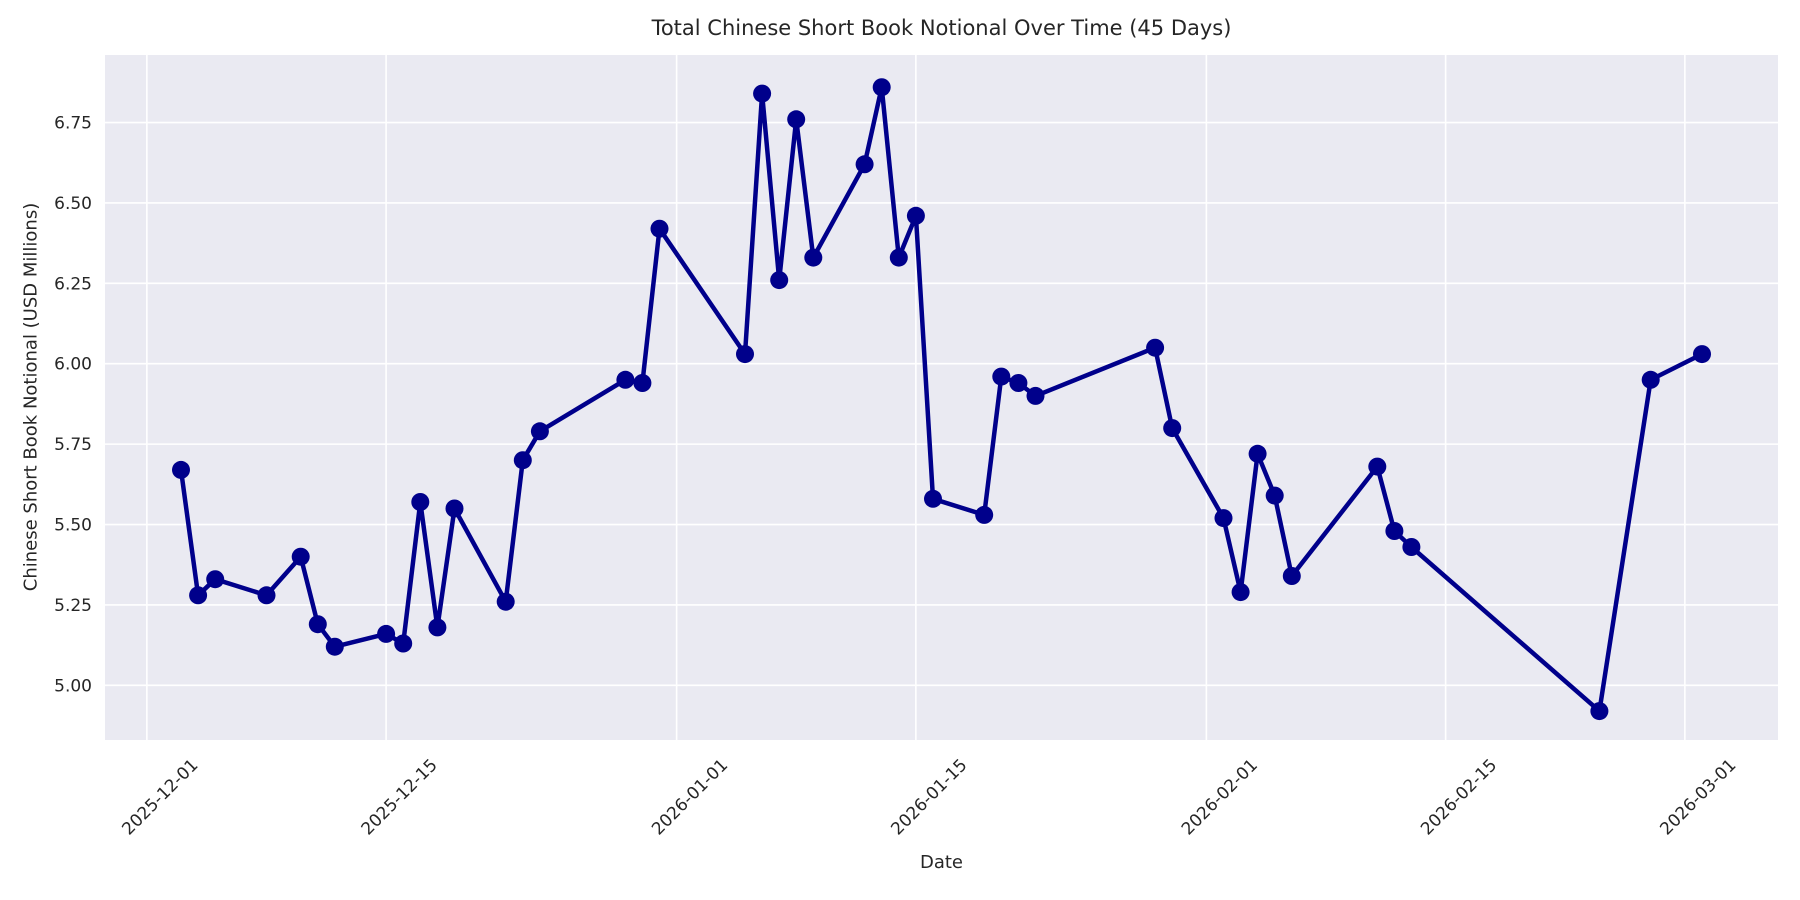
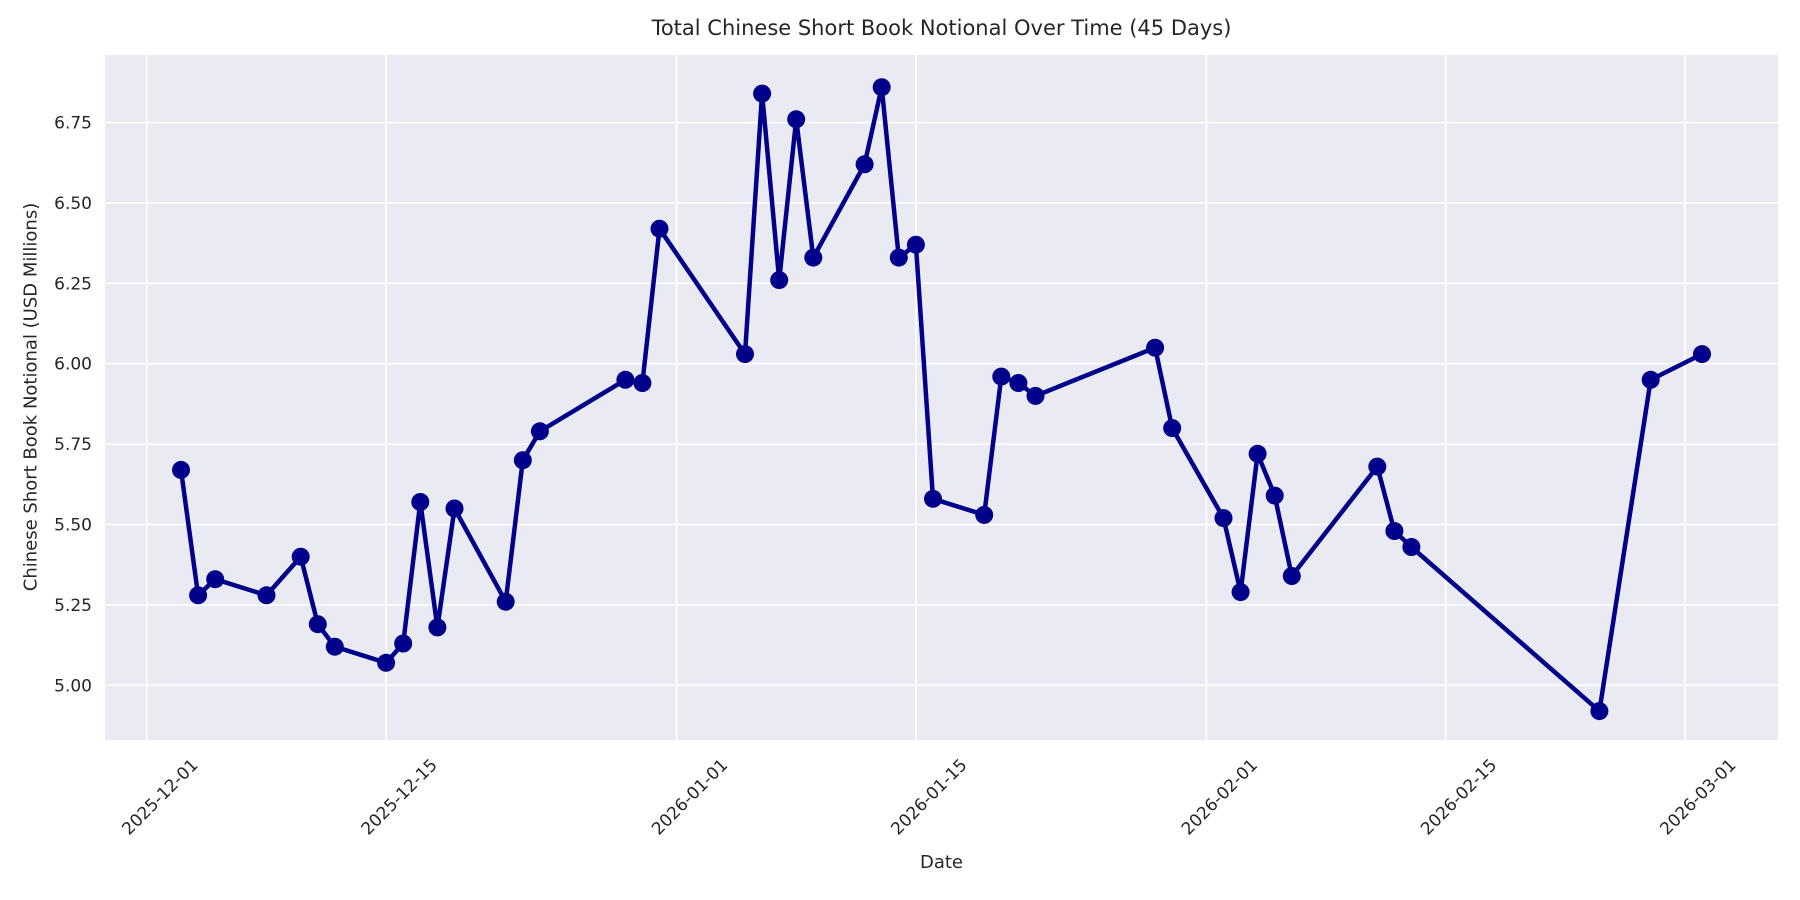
2025-12-15: 5.16 -> 5.07
2026-01-15: 6.46 -> 6.37
